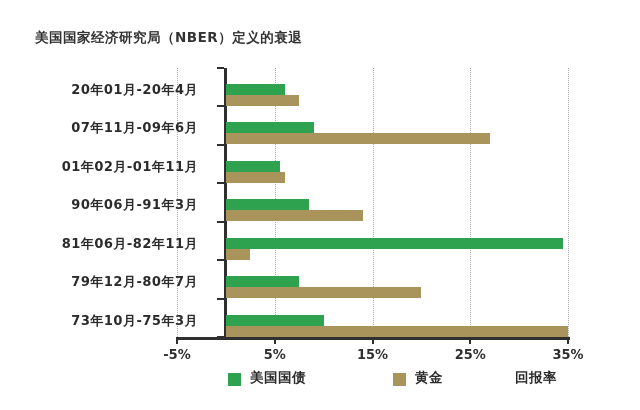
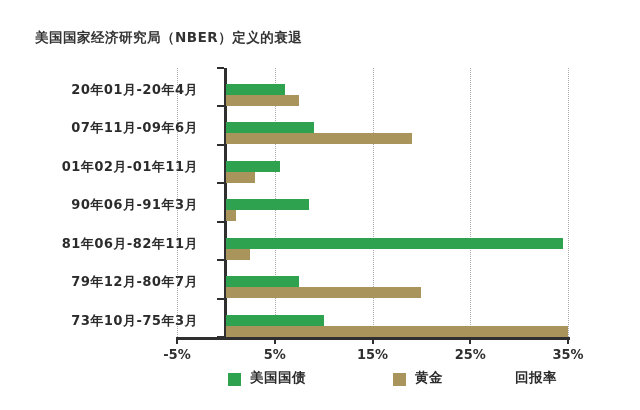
黄金/07年11月-09年6月: 27% -> 19%
黄金/01年02月-01年11月: 6% -> 3%
黄金/90年06月-91年3月: 14% -> 1%
